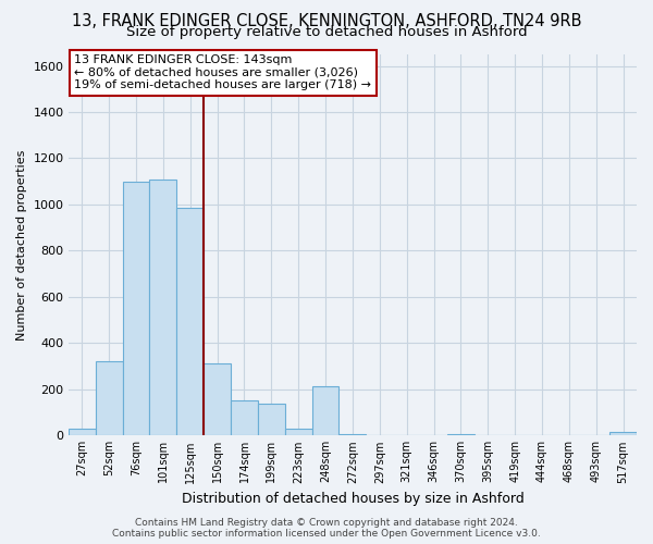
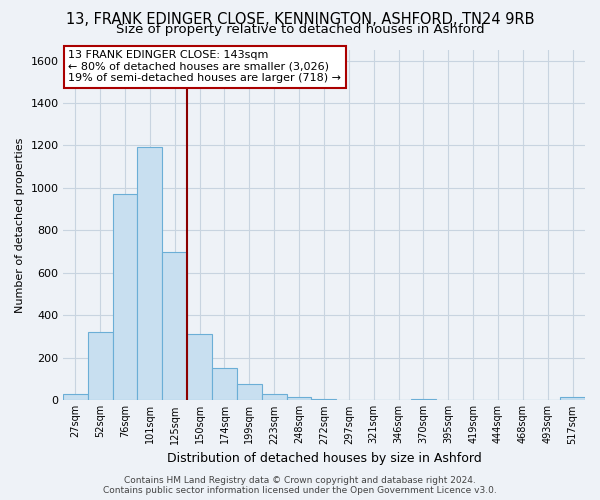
76sqm: 1100 -> 970
101sqm: 1110 -> 1195
125sqm: 985 -> 700
199sqm: 135 -> 75
248sqm: 210 -> 15
